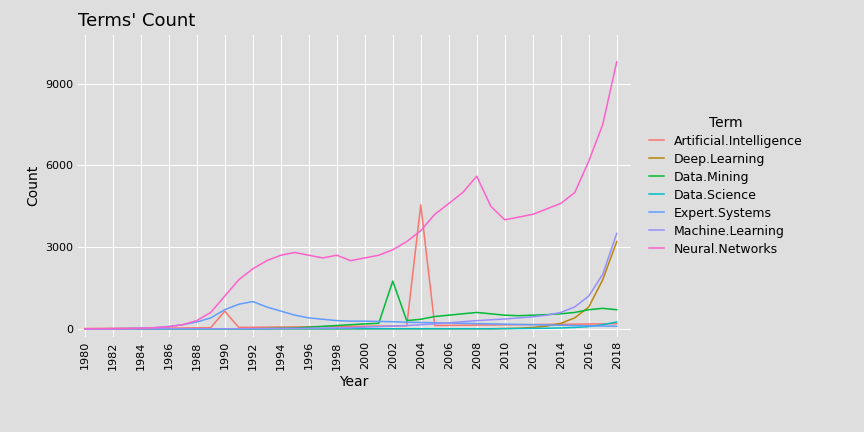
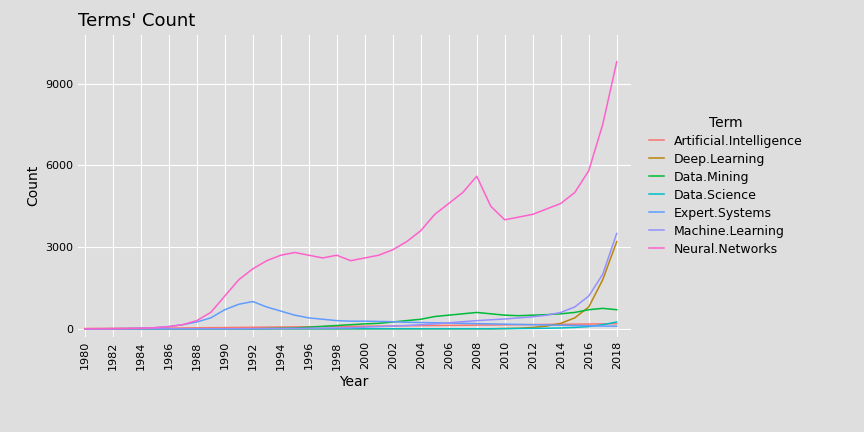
Artificial.Intelligence/1990: 650 -> 40
Data.Mining/2002: 1750 -> 250
Artificial.Intelligence/2004: 4550 -> 120
Neural.Networks/2016: 6150 -> 5800
